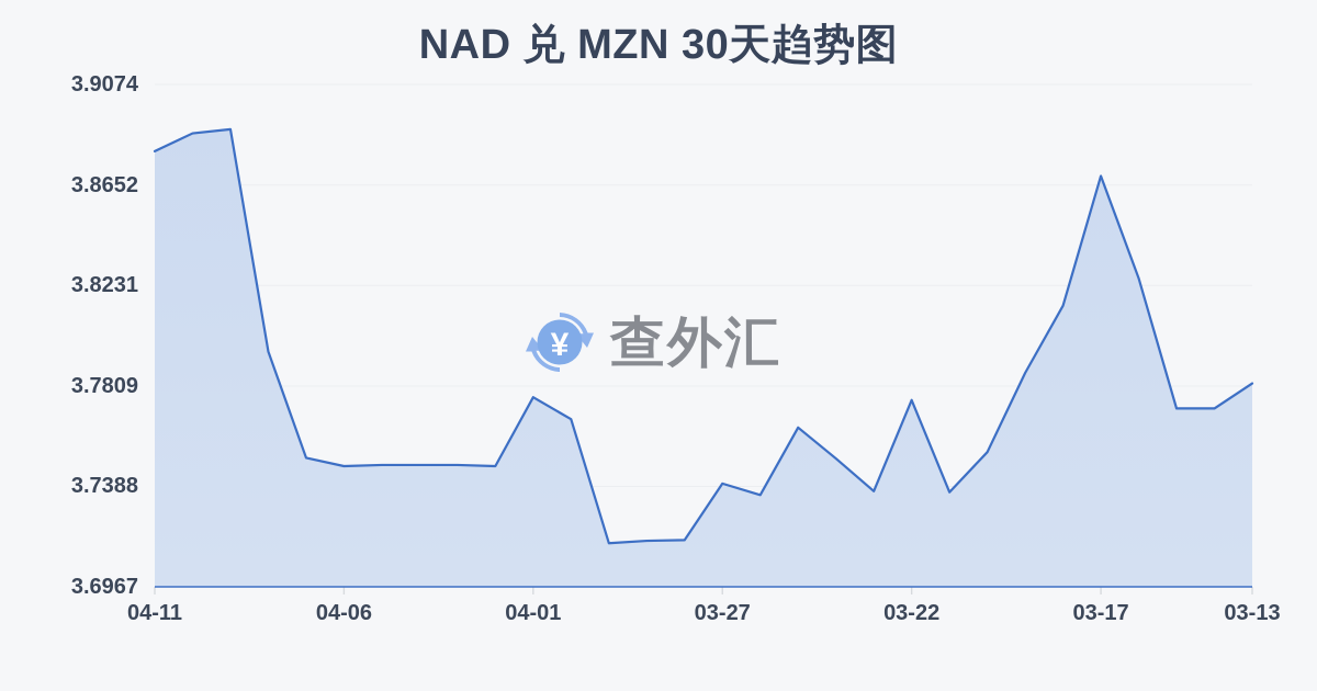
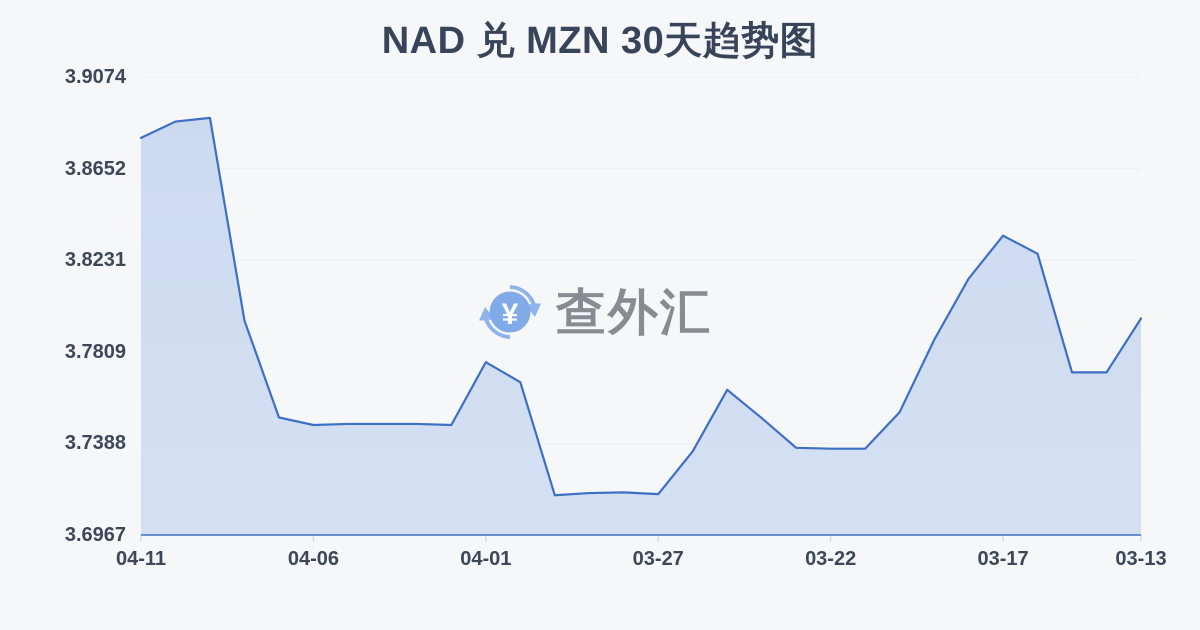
03-27: 3.740 -> 3.716
03-22: 3.775 -> 3.736
03-17: 3.869 -> 3.834
03-13: 3.782 -> 3.796
